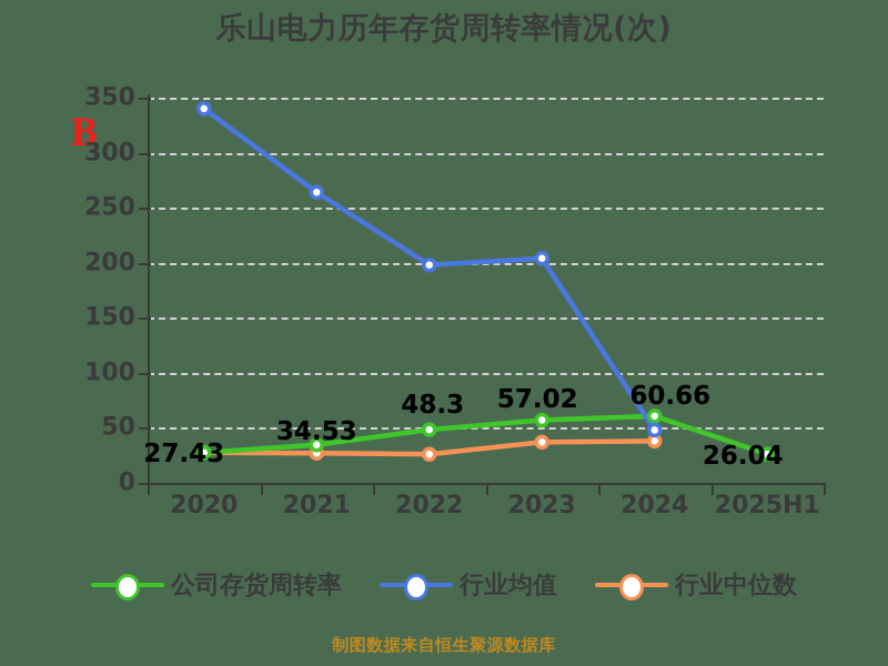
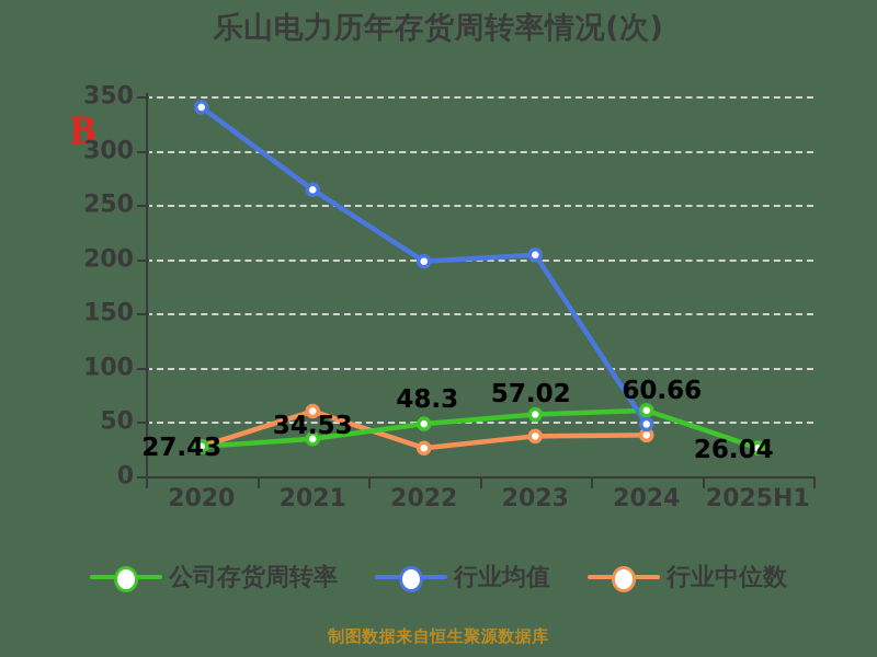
行业中位数/2021: 30 -> 60
